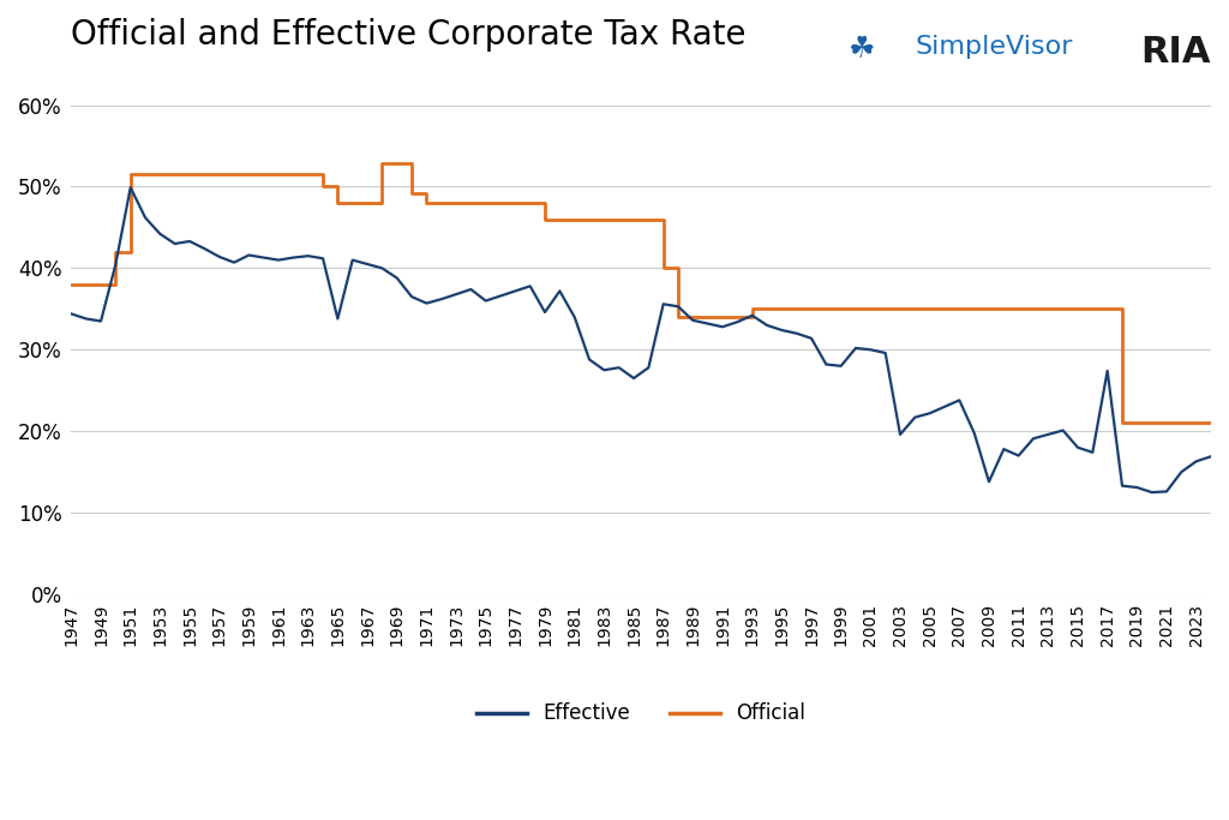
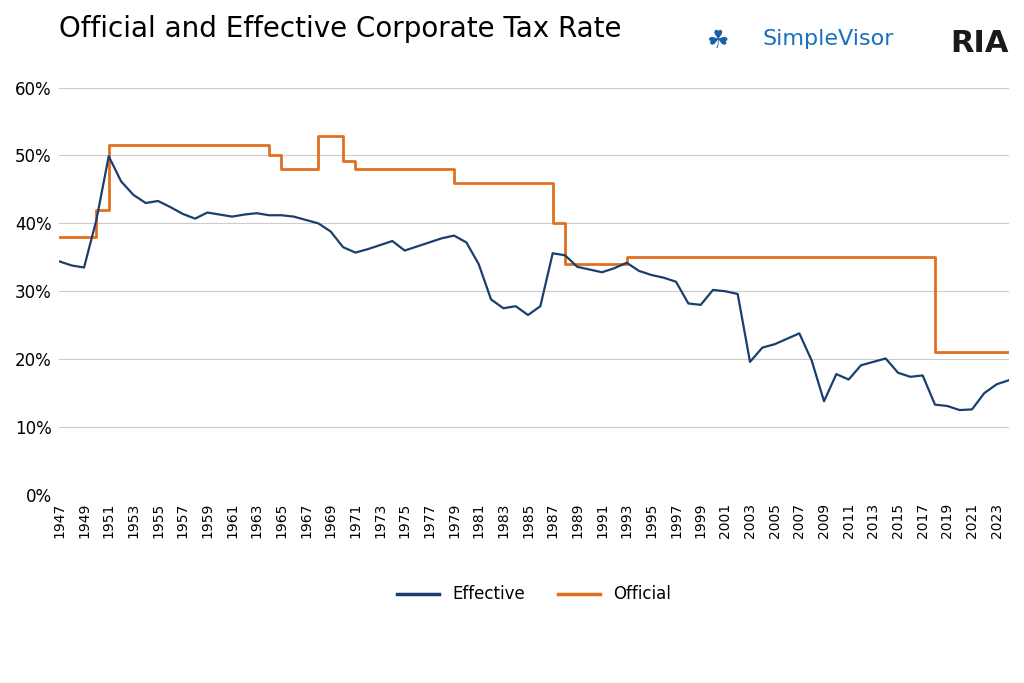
Effective/1965: 33.8% -> 41.2%
Effective/1979: 34.6% -> 38.2%
Effective/2017: 27.4% -> 17.6%
